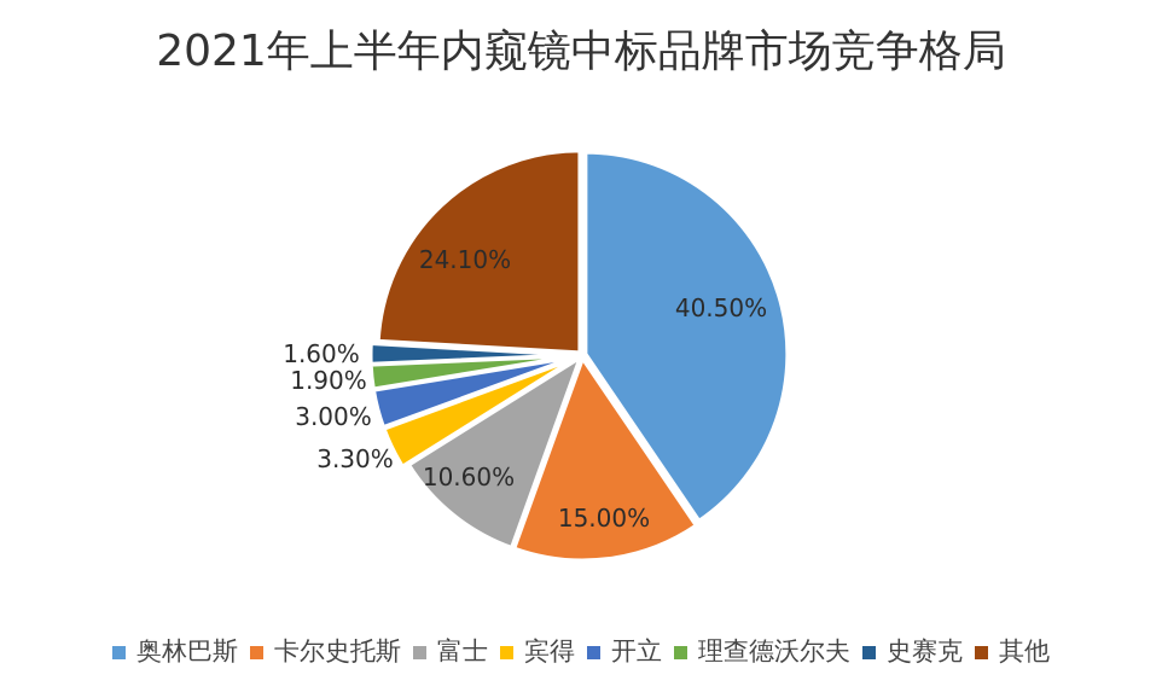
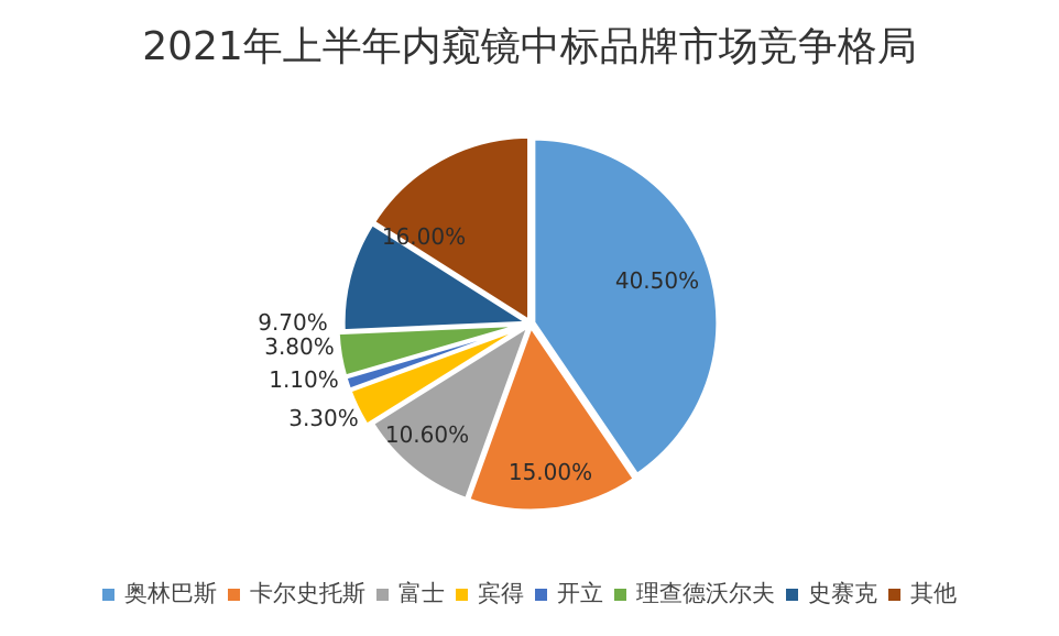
开立: 3.00% -> 1.10%
理查德沃尔夫: 1.90% -> 3.80%
史赛克: 1.60% -> 9.70%
其他: 24.10% -> 16.00%
